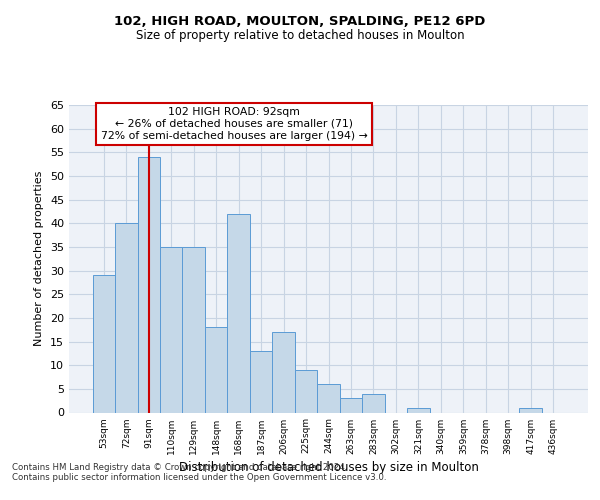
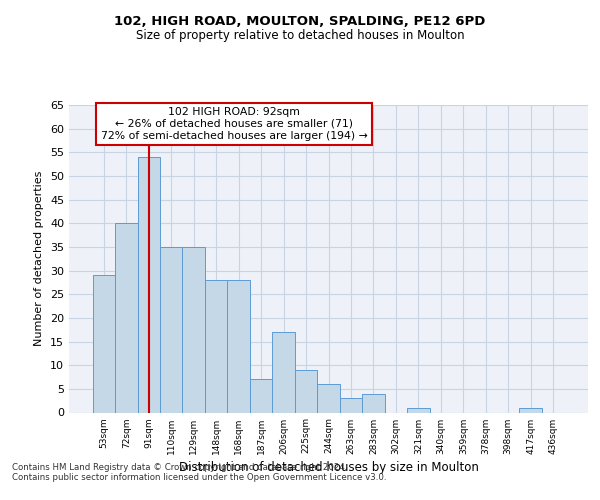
148sqm: 18 -> 28
168sqm: 42 -> 28
187sqm: 13 -> 7
